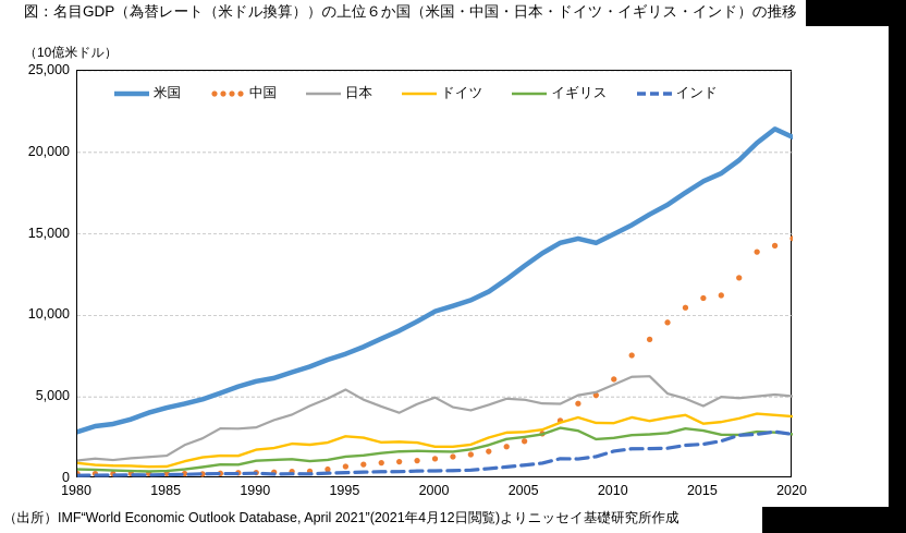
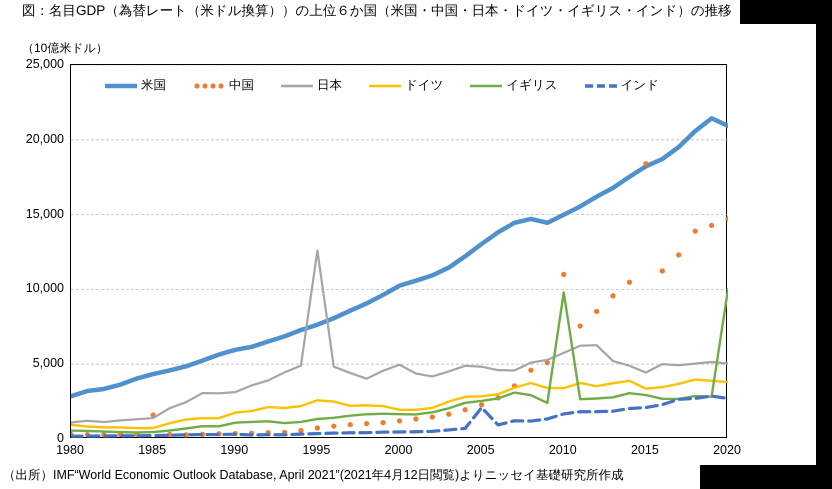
中国/1985: 300 -> 1600
日本/1995: 5400 -> 12600
インド/2005: 800 -> 2100
中国/2010: 6100 -> 11000
イギリス/2010: 2500 -> 9800
中国/2015: 11100 -> 18400
イギリス/2020: 2700 -> 10000
